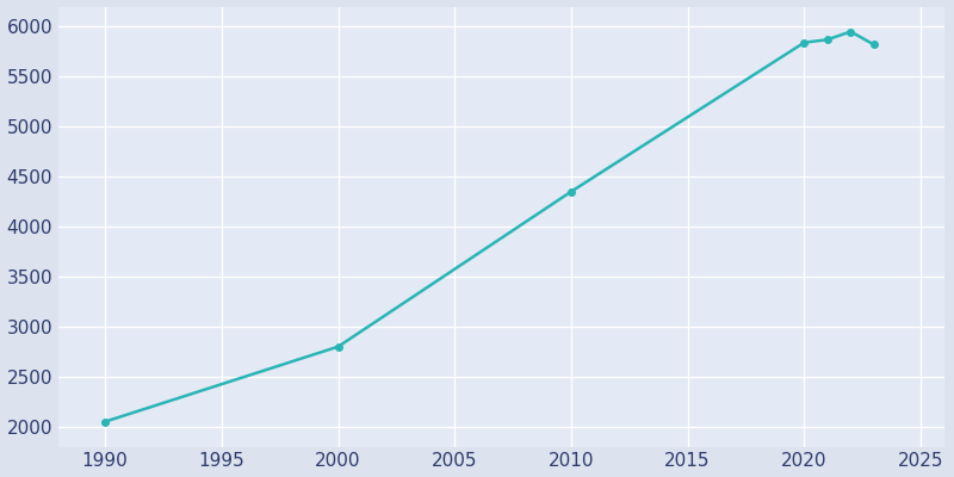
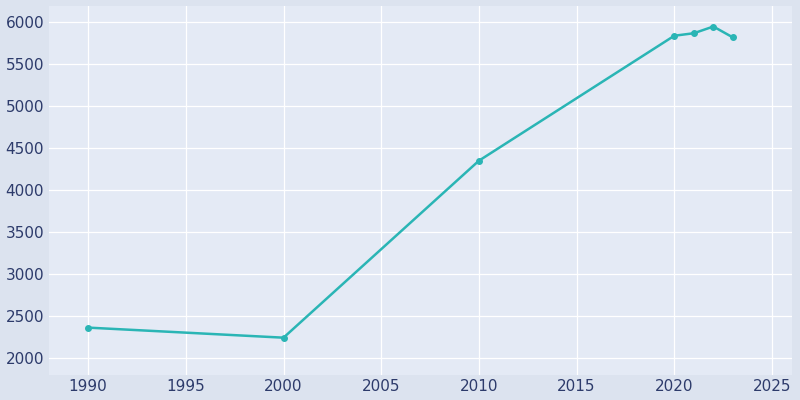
1990: 2050 -> 2360
2000: 2800 -> 2240
